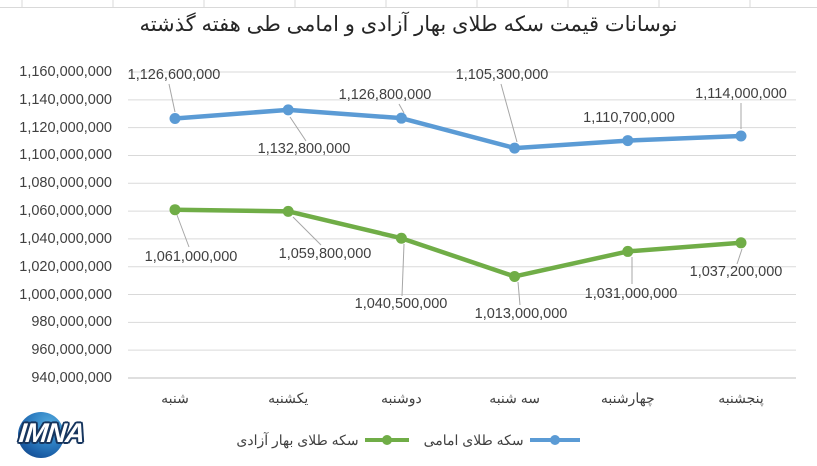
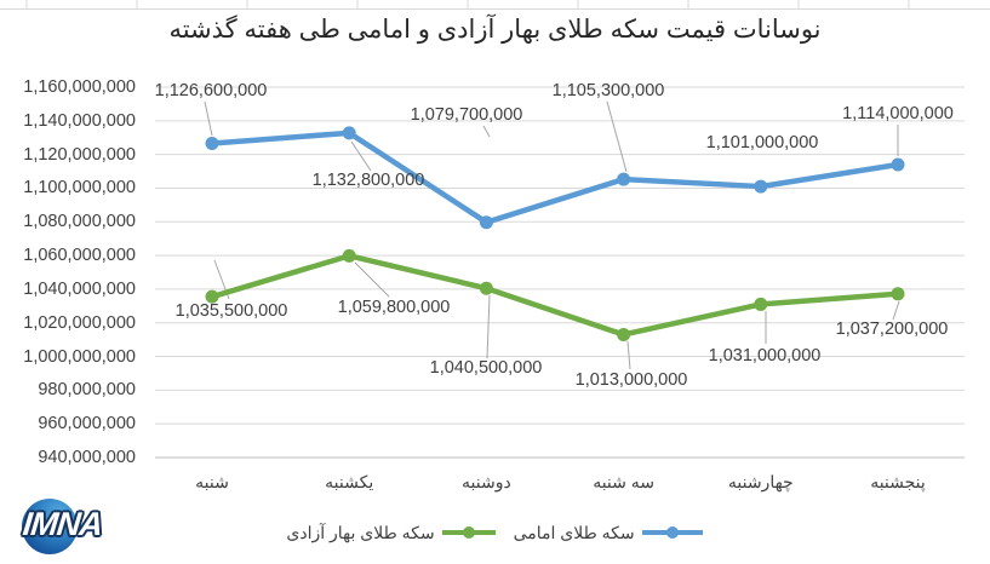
سکه طلای بهار آزادی/شنبه: 1,061,000,000 -> 1,035,500,000
سکه طلای امامی/دوشنبه: 1,126,800,000 -> 1,079,700,000
سکه طلای امامی/چهارشنبه: 1,110,700,000 -> 1,101,000,000
